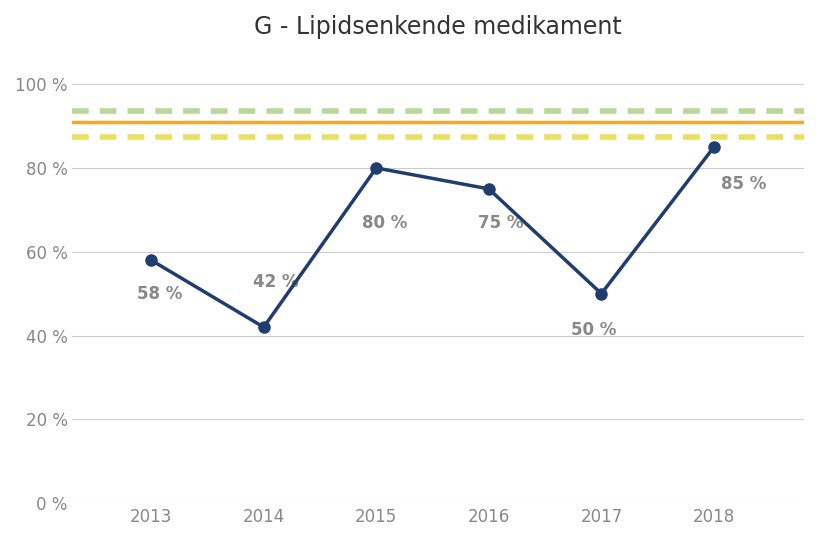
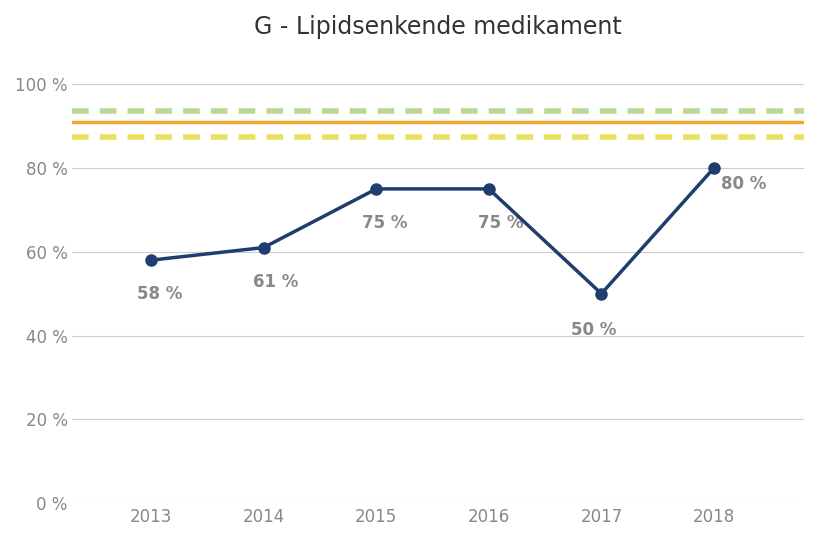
2014: 42 -> 61
2015: 80 -> 75
2018: 85 -> 80
